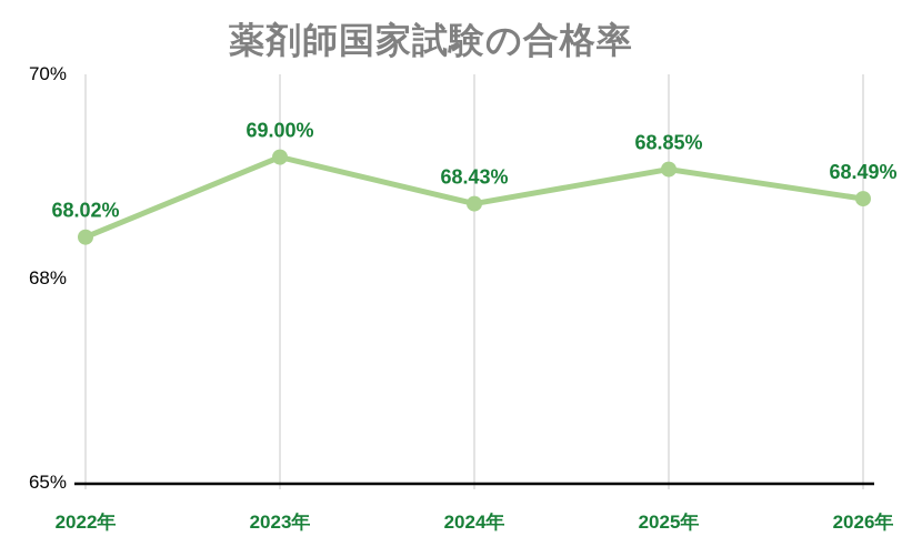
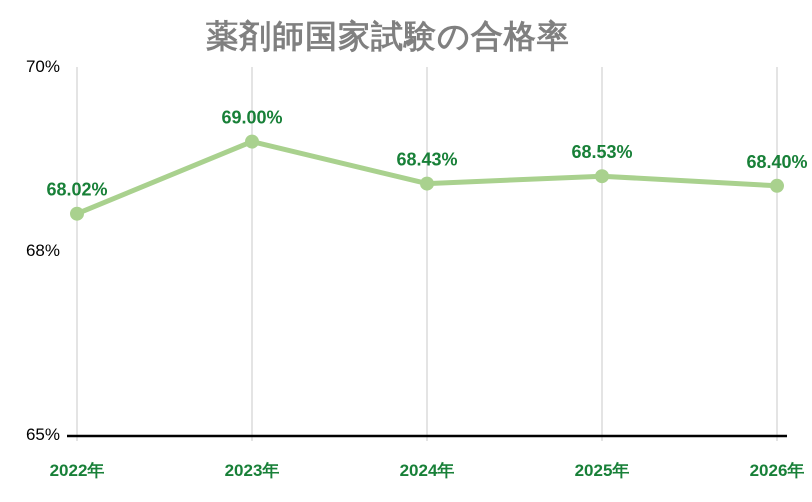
2025年: 68.85% -> 68.53%
2026年: 68.49% -> 68.40%
